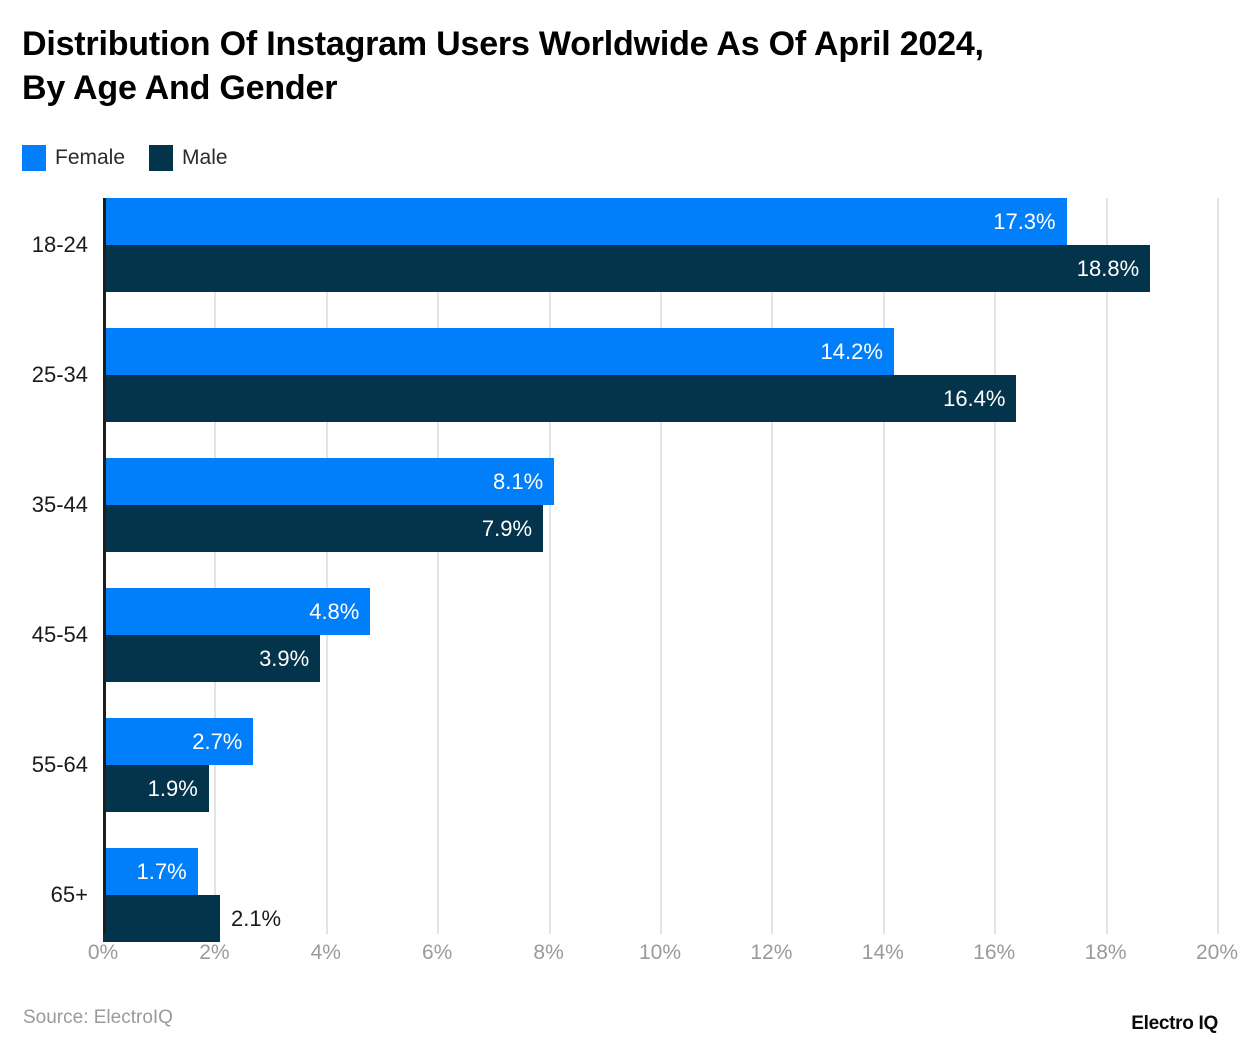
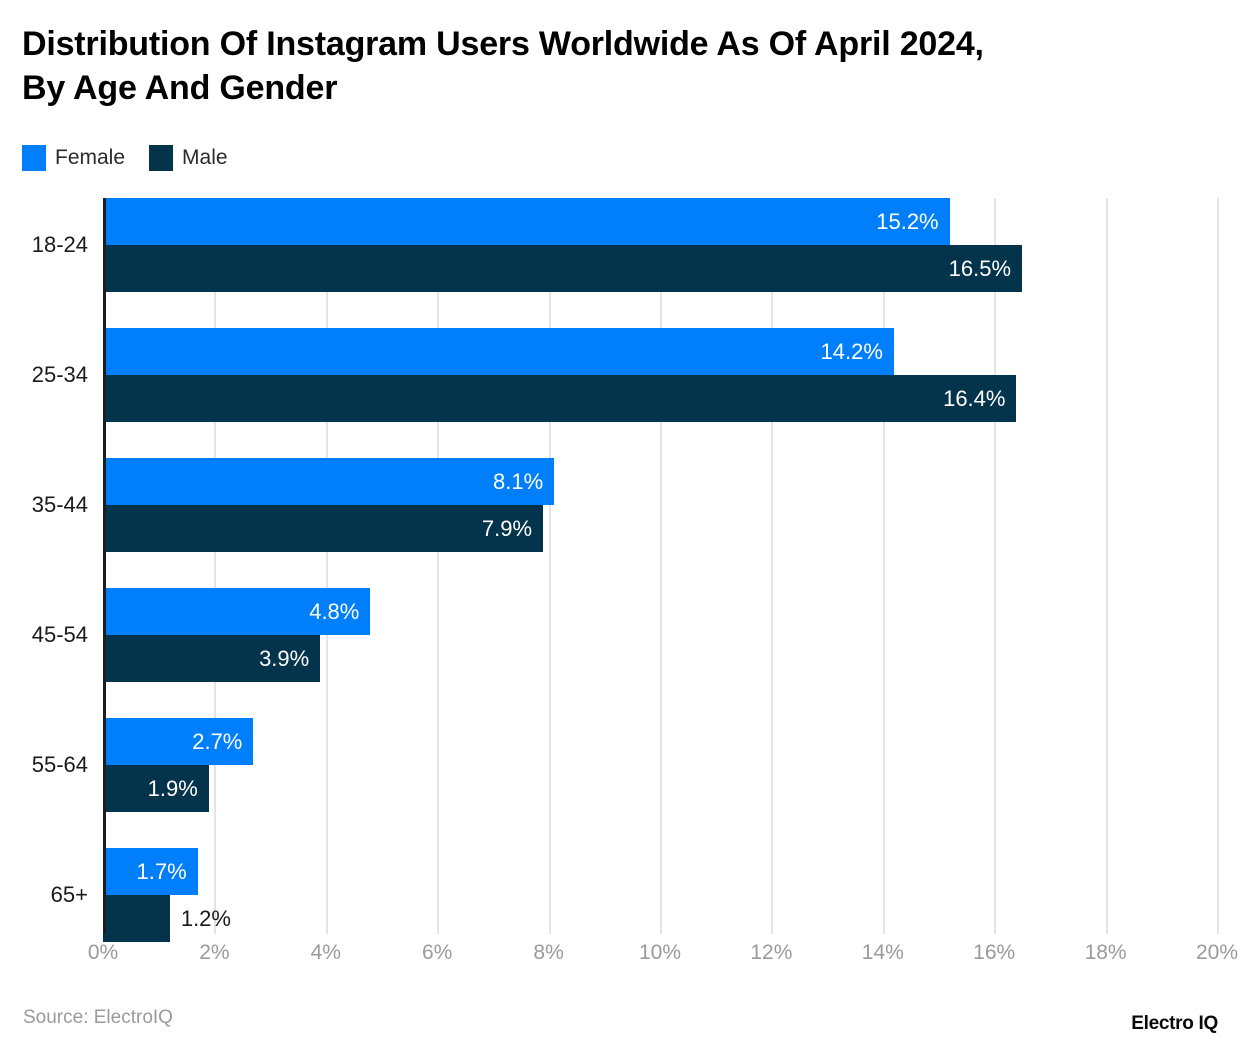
Female/18-24: 17.3% -> 15.2%
Male/18-24: 18.8% -> 16.5%
Male/65+: 2.1% -> 1.2%
